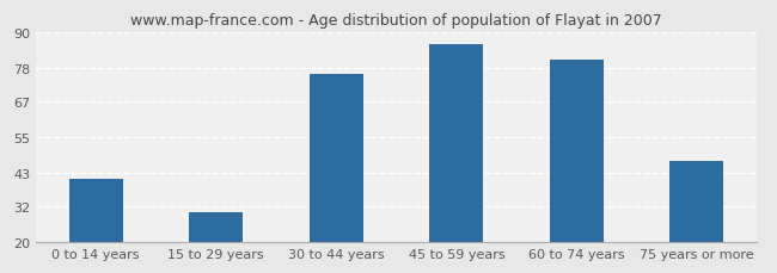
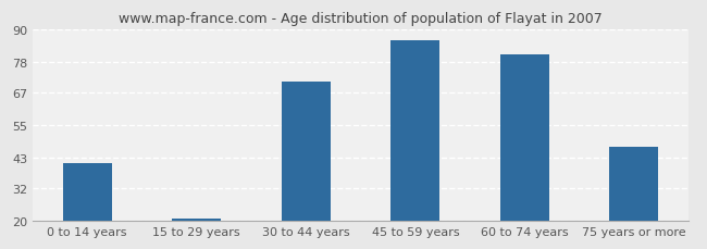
15 to 29 years: 30 -> 21
30 to 44 years: 76 -> 71
